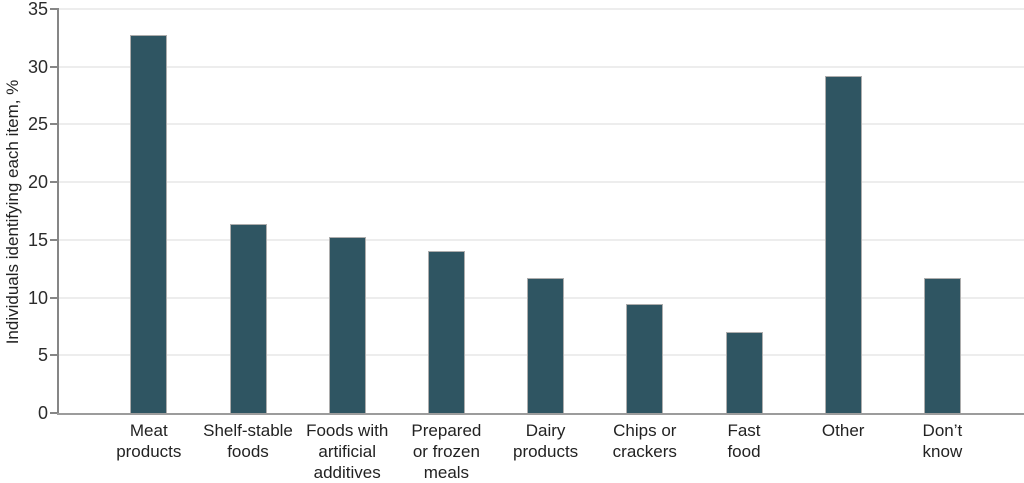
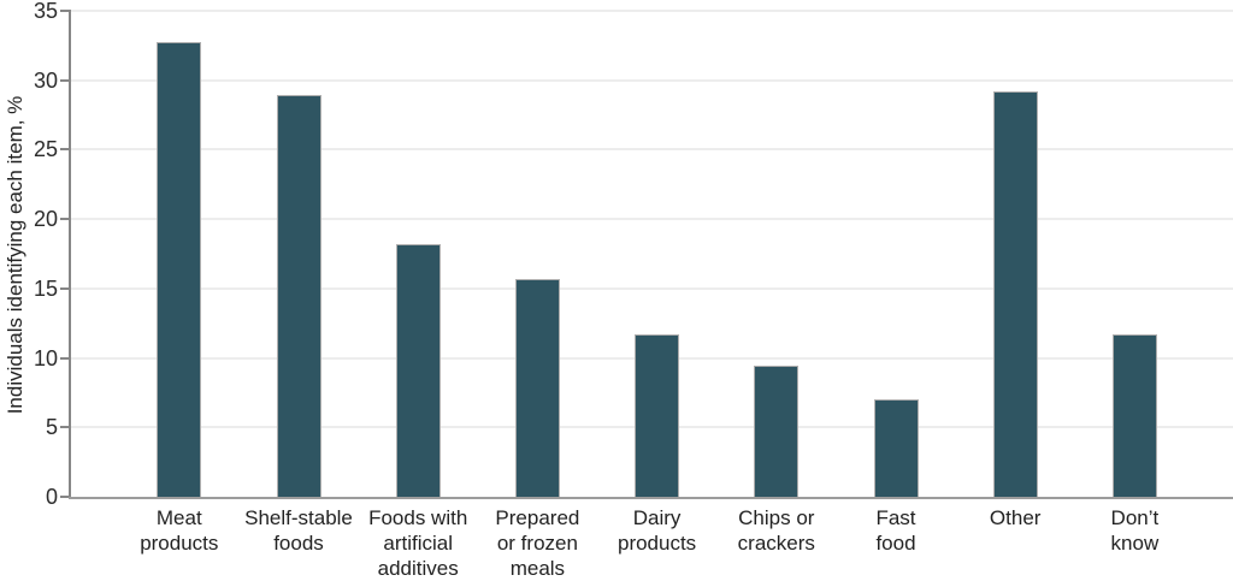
Shelf-stable foods: 16.4 -> 28.9
Foods with artificial additives: 15.2 -> 18.2
Prepared or frozen meals: 14.0 -> 15.7
